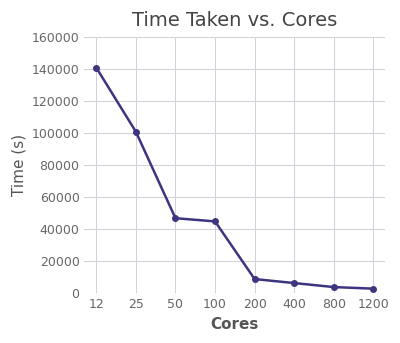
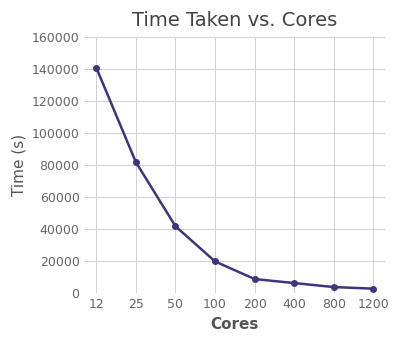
25: 101000 -> 82000
50: 47000 -> 42000
100: 45000 -> 20000
